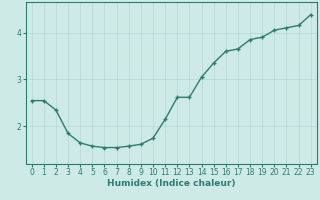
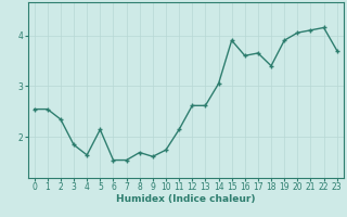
5: 1.58 -> 2.15
8: 1.58 -> 1.70
15: 3.35 -> 3.90
18: 3.85 -> 3.40
23: 4.38 -> 3.70
